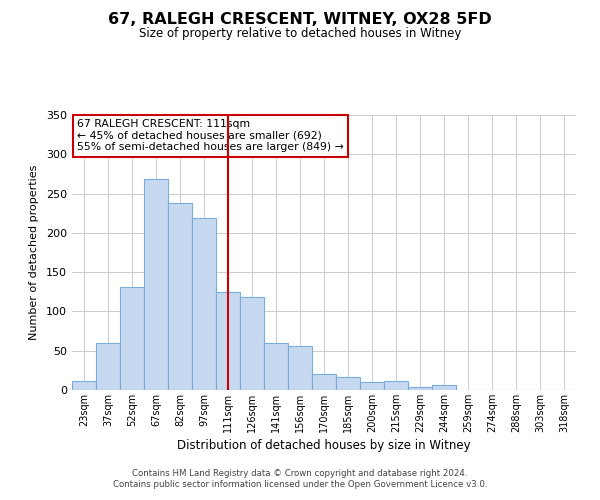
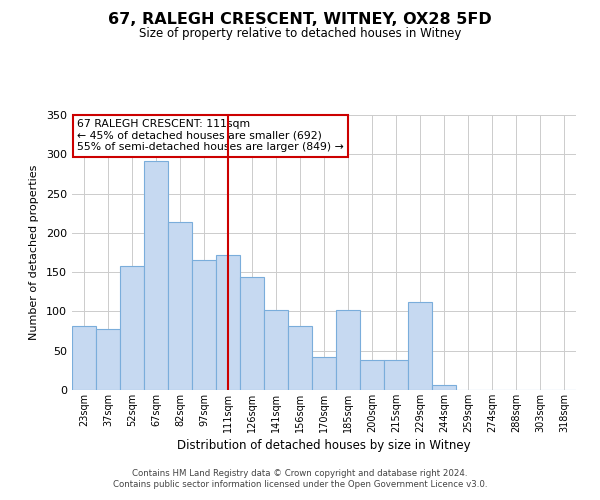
23sqm: 11 -> 82
37sqm: 60 -> 78
52sqm: 131 -> 158
67sqm: 268 -> 292
82sqm: 238 -> 214
97sqm: 219 -> 166
111sqm: 125 -> 172
126sqm: 118 -> 144
141sqm: 60 -> 102
156sqm: 56 -> 82
170sqm: 21 -> 42
185sqm: 17 -> 102
200sqm: 10 -> 38
215sqm: 11 -> 38
229sqm: 4 -> 112
